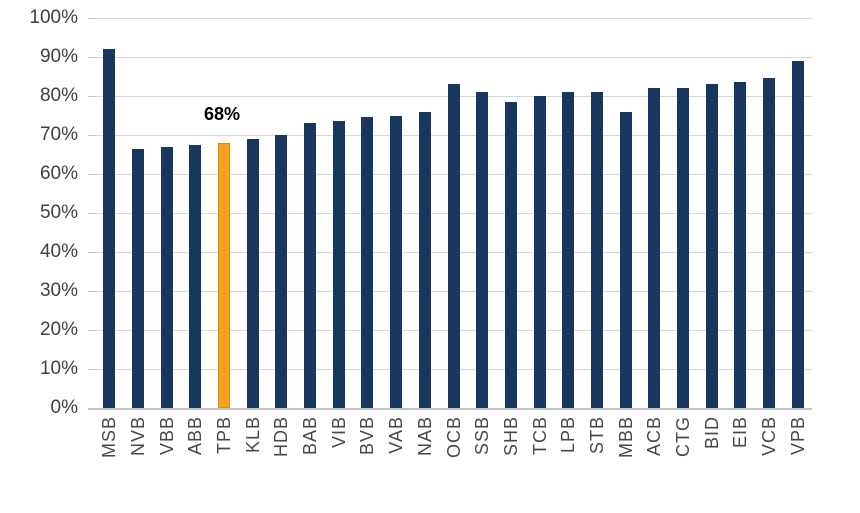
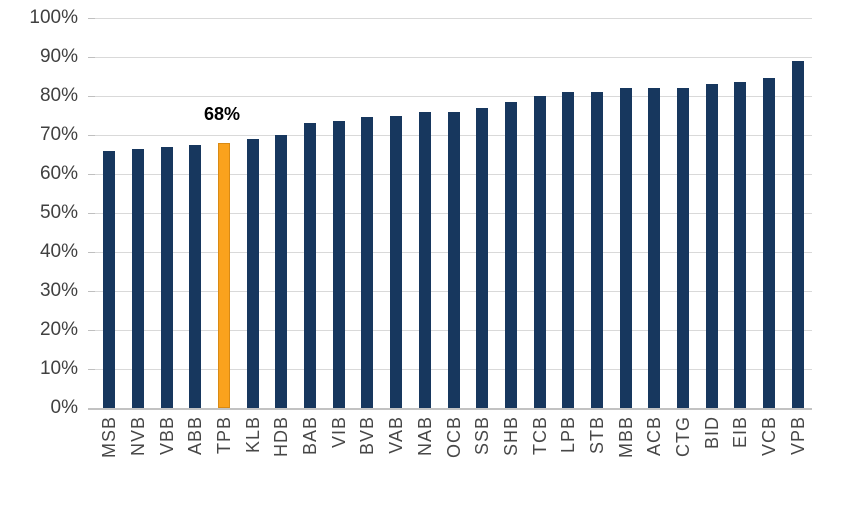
MSB: 92% -> 66%
OCB: 83% -> 76%
SSB: 81% -> 77%
MBB: 76% -> 82%
